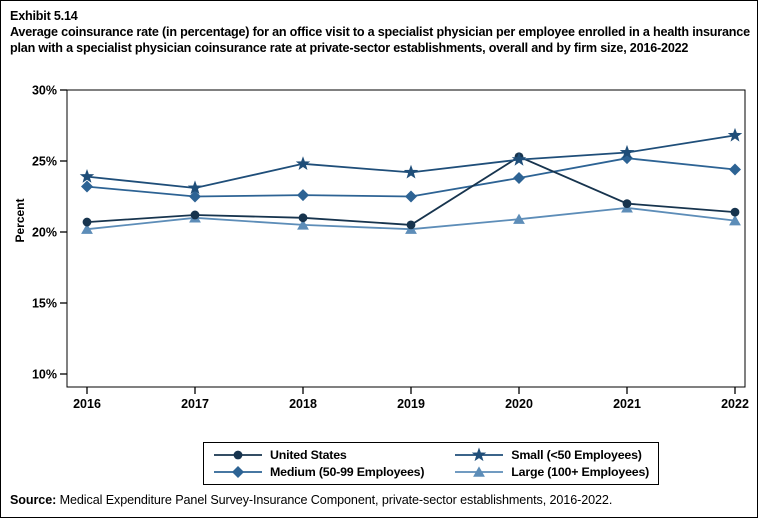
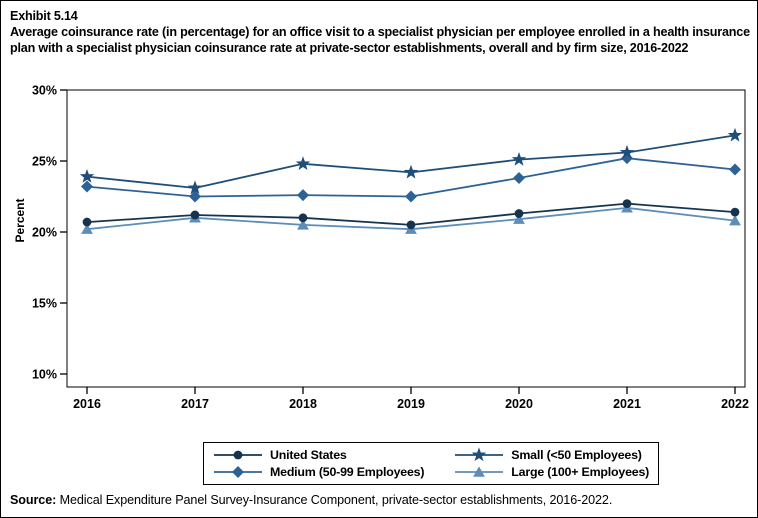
United States/2020: 25.3% -> 21.3%
